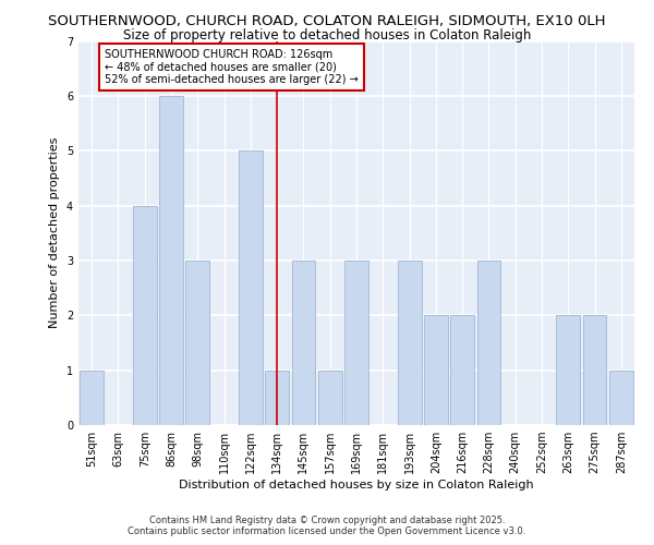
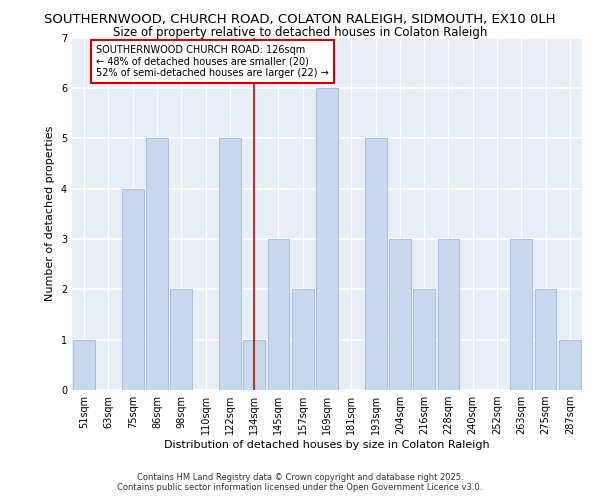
86sqm: 6 -> 5
98sqm: 3 -> 2
157sqm: 1 -> 2
169sqm: 3 -> 6
193sqm: 3 -> 5
204sqm: 2 -> 3
263sqm: 2 -> 3
